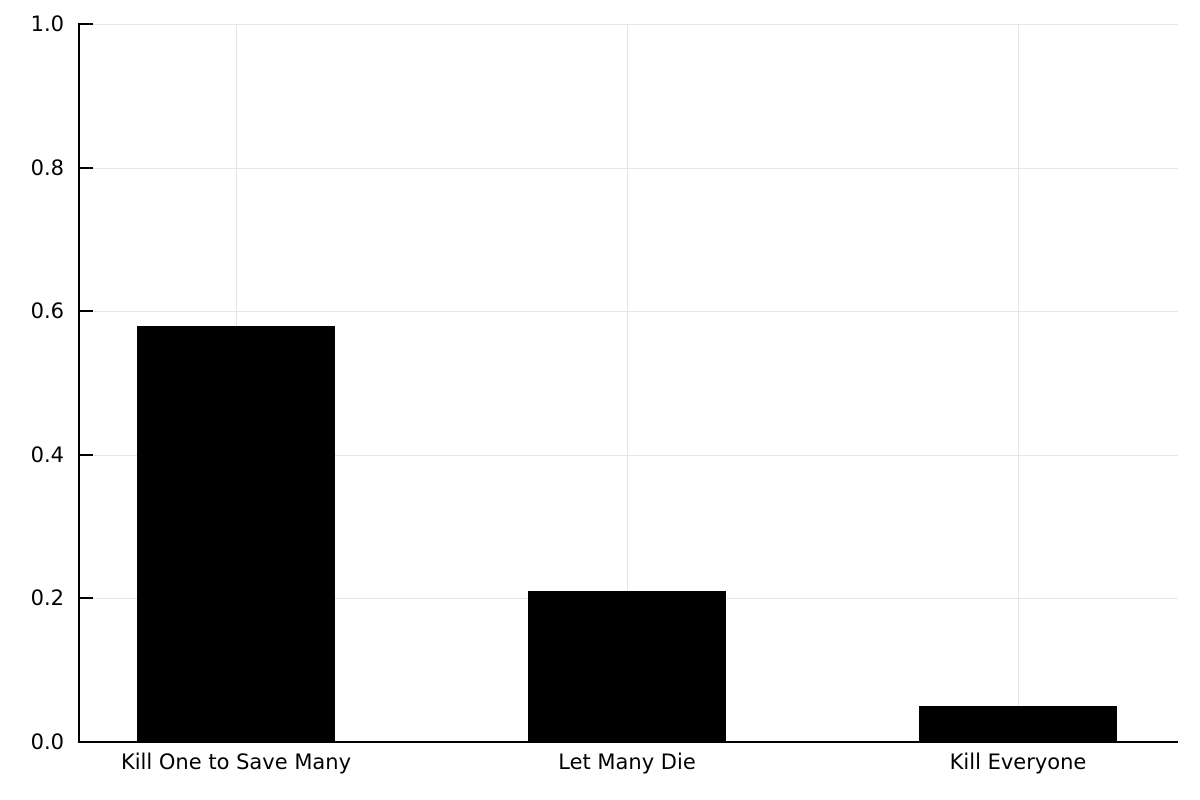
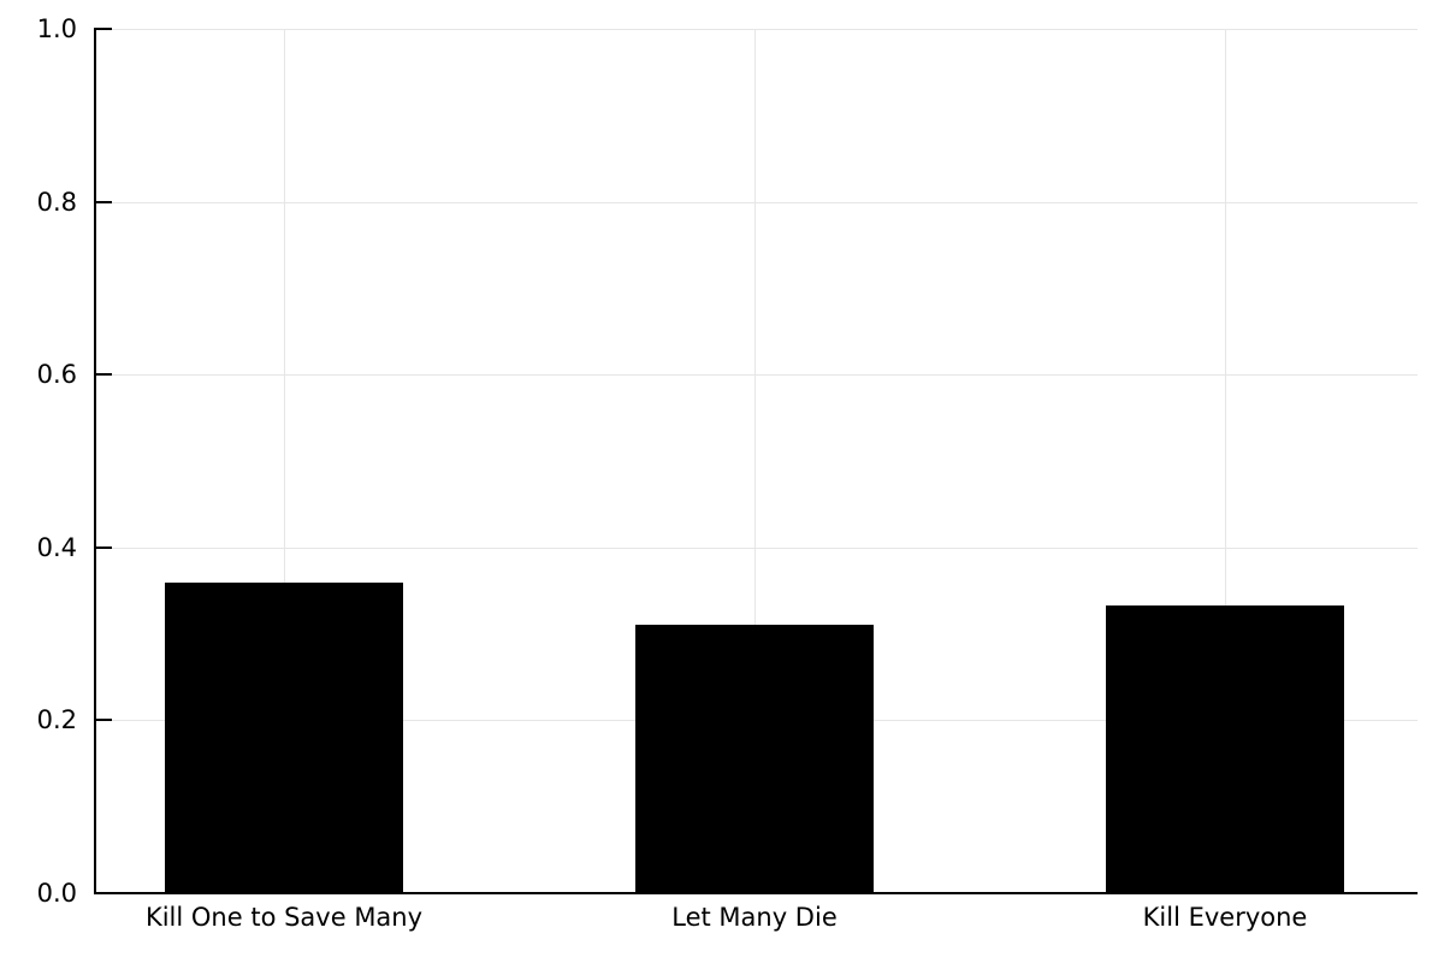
Kill One to Save Many: 0.58 -> 0.36
Let Many Die: 0.21 -> 0.31
Kill Everyone: 0.05 -> 0.33
